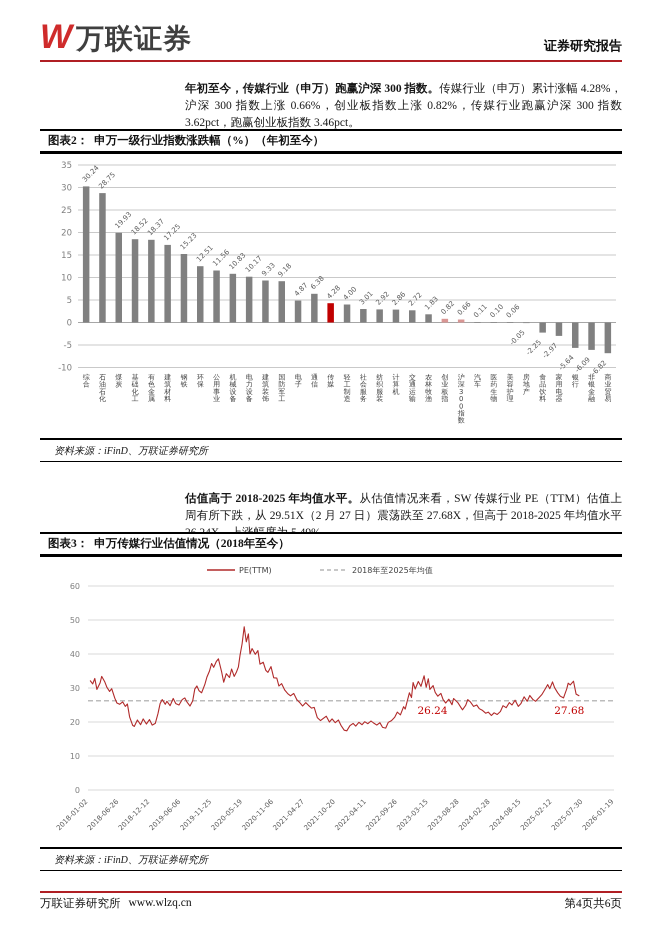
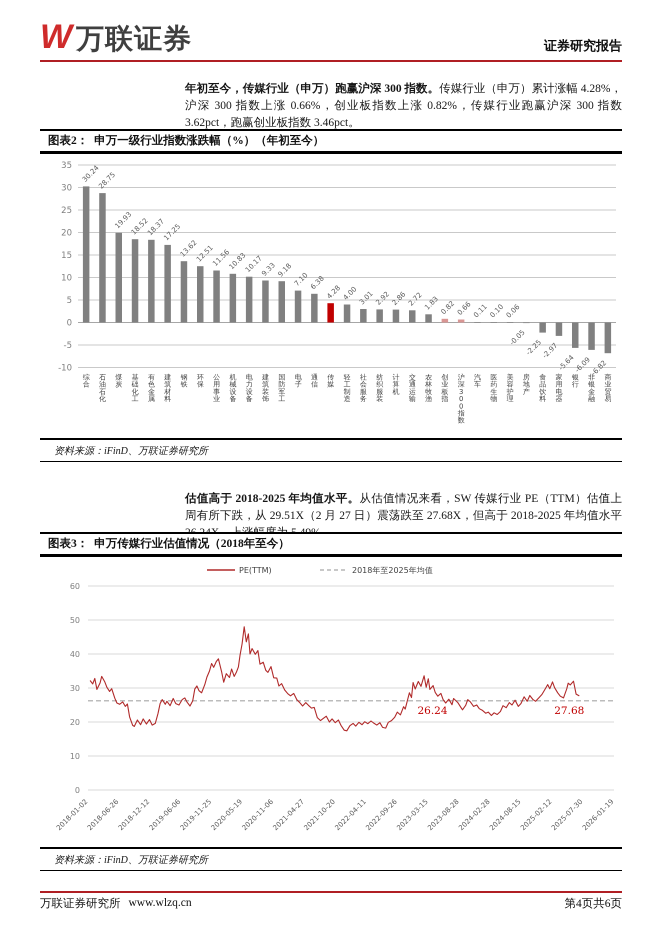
申万一级行业指数涨跌幅（%）（年初至今）/钢铁: 15.23 -> 13.62
申万一级行业指数涨跌幅（%）（年初至今）/电子: 4.87 -> 7.10
